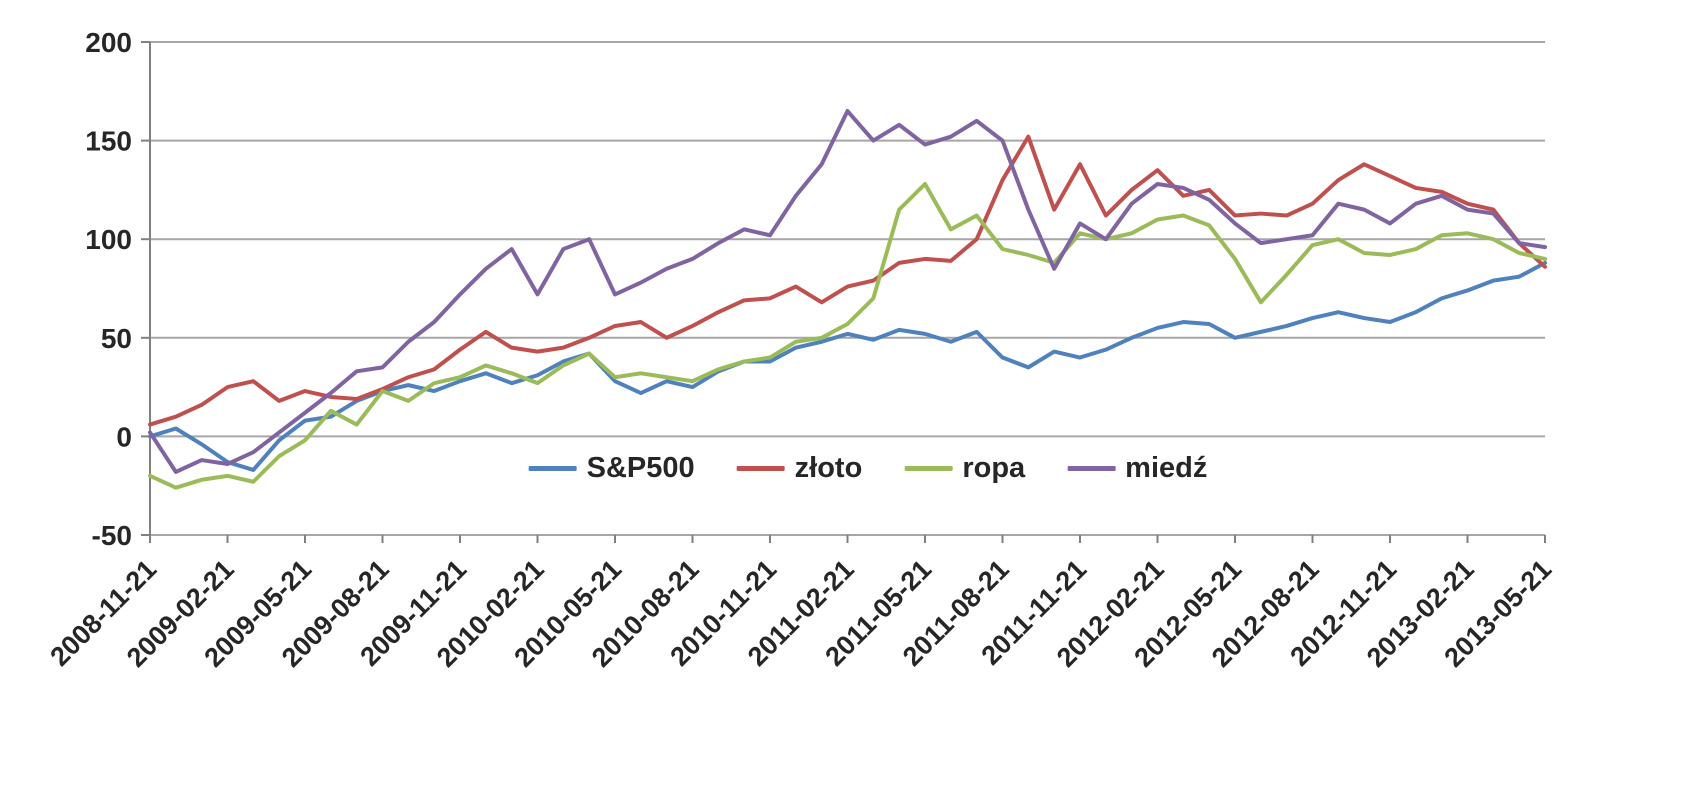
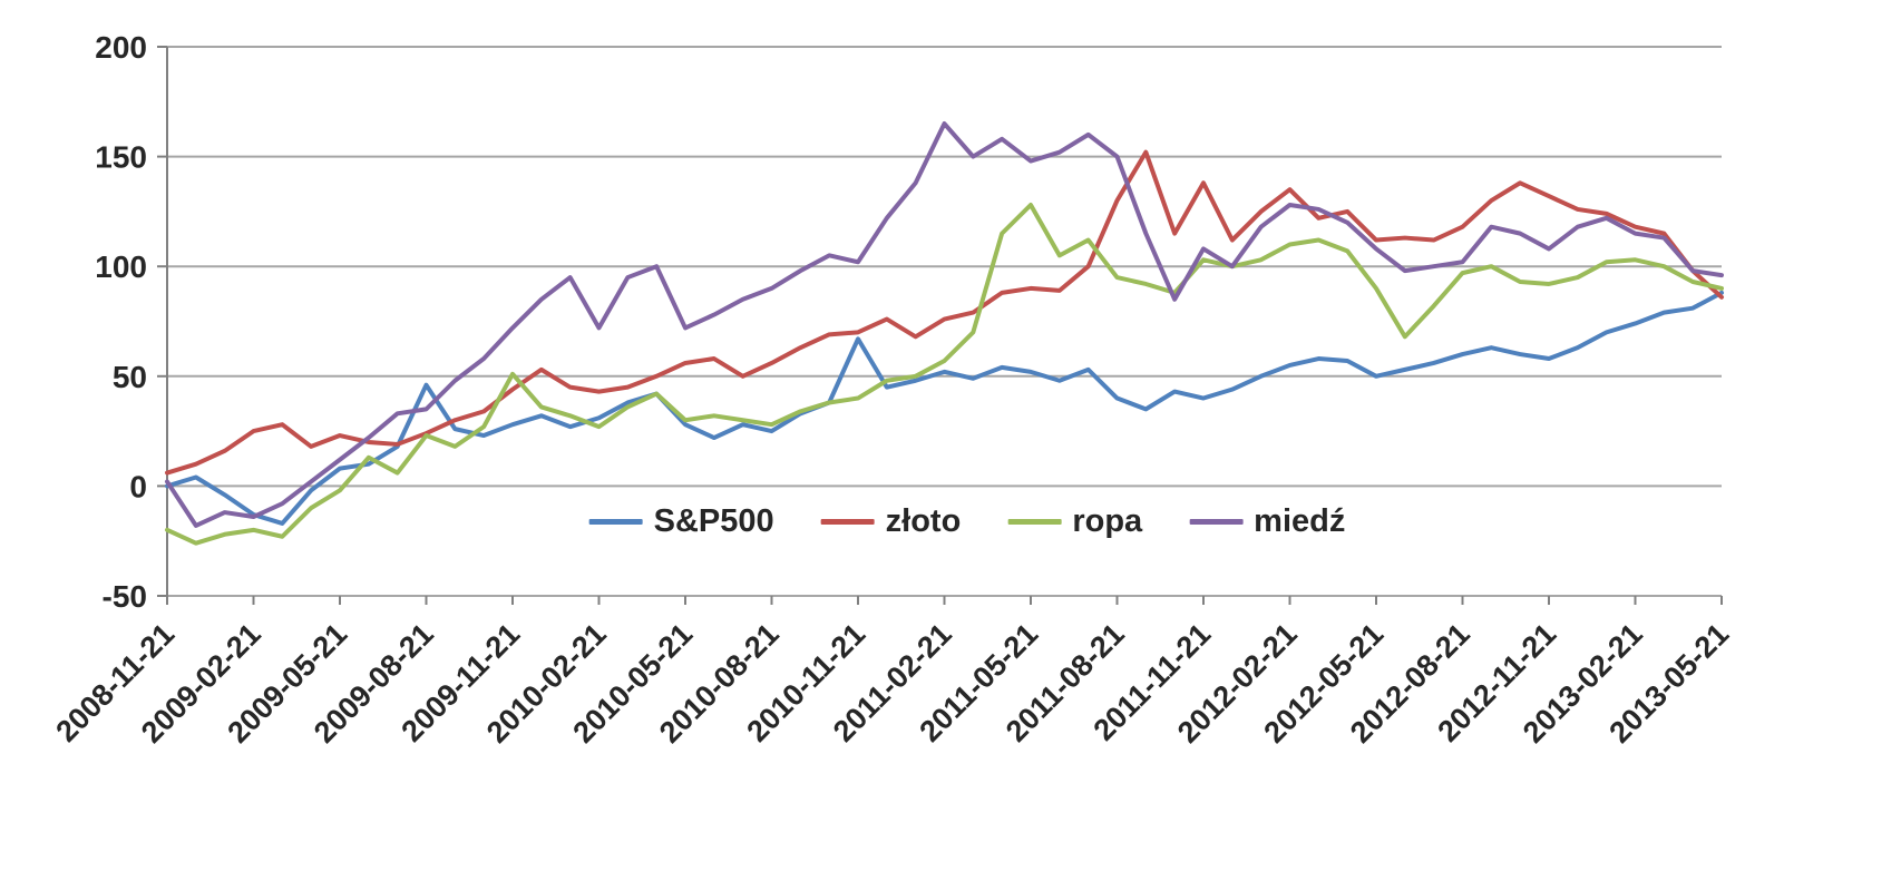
S&P500/2009-08-21: 23 -> 46
ropa/2009-11-21: 30 -> 51
S&P500/2010-11-21: 38 -> 67
